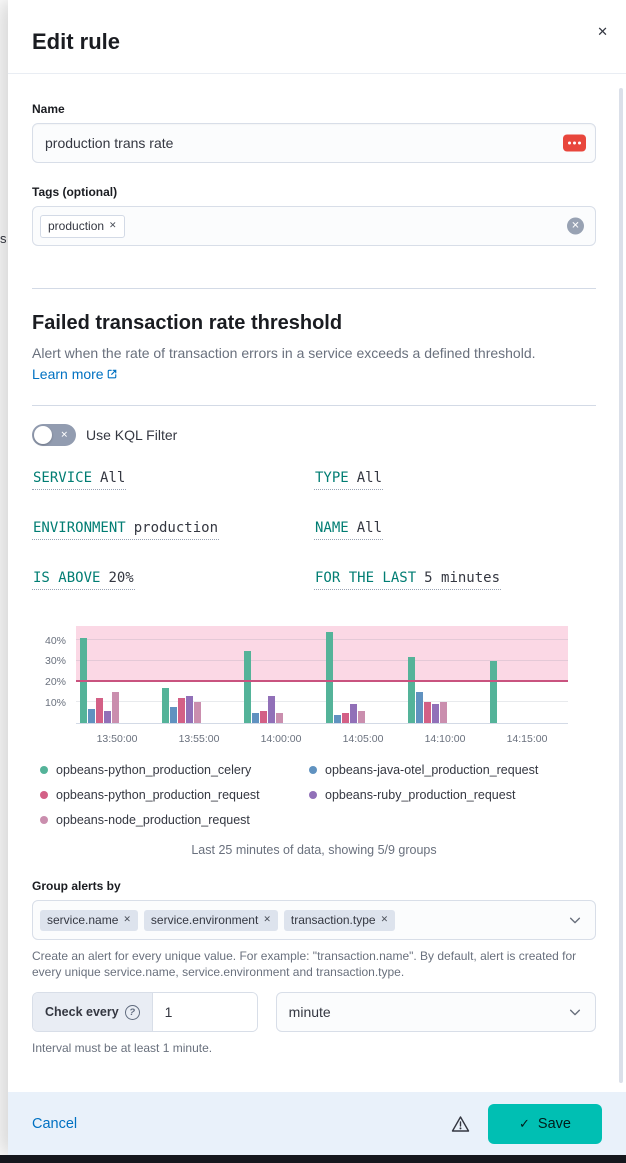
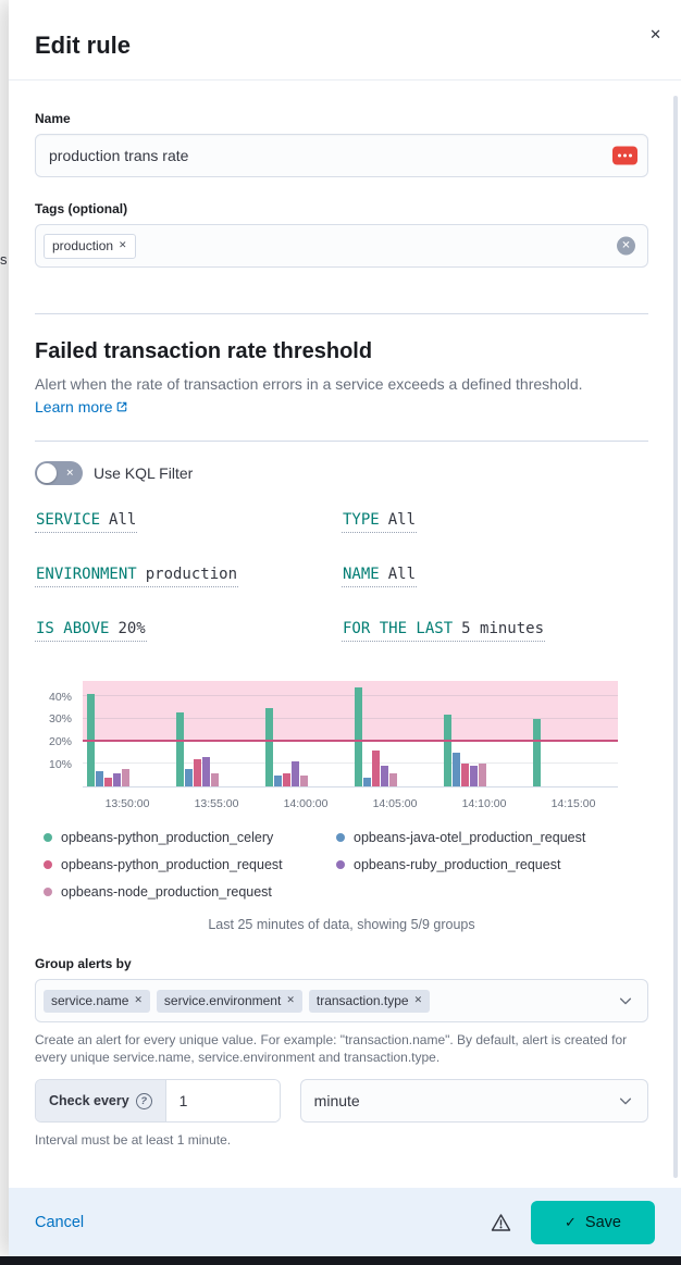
opbeans-python_production_request/13:50:00: 12% -> 4%
opbeans-node_production_request/13:50:00: 15% -> 8%
opbeans-python_production_celery/13:55:00: 17% -> 33%
opbeans-node_production_request/13:55:00: 10% -> 6%
opbeans-ruby_production_request/14:00:00: 13% -> 11%
opbeans-python_production_request/14:05:00: 5% -> 16%
